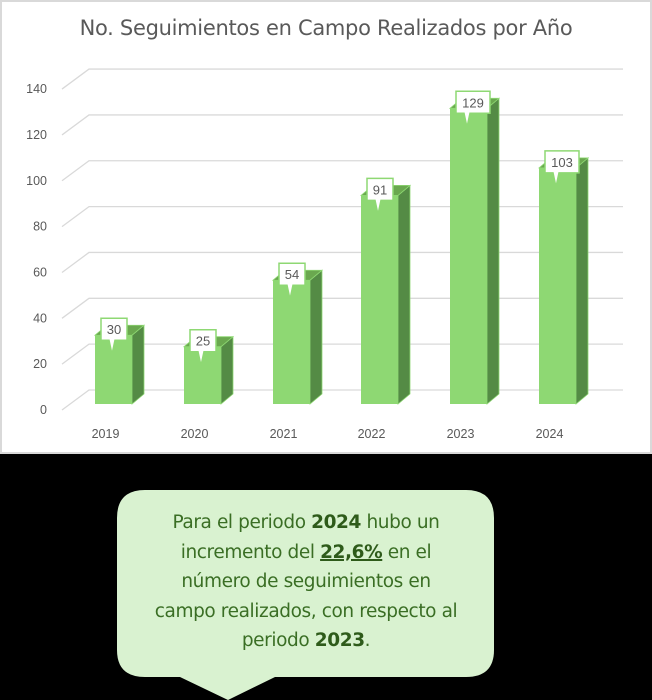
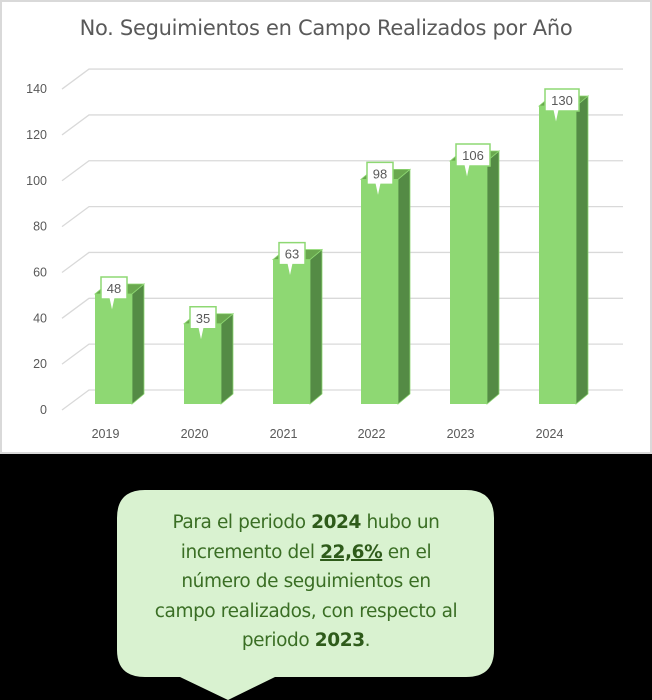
2019: 30 -> 48
2020: 25 -> 35
2021: 54 -> 63
2022: 91 -> 98
2023: 129 -> 106
2024: 103 -> 130
